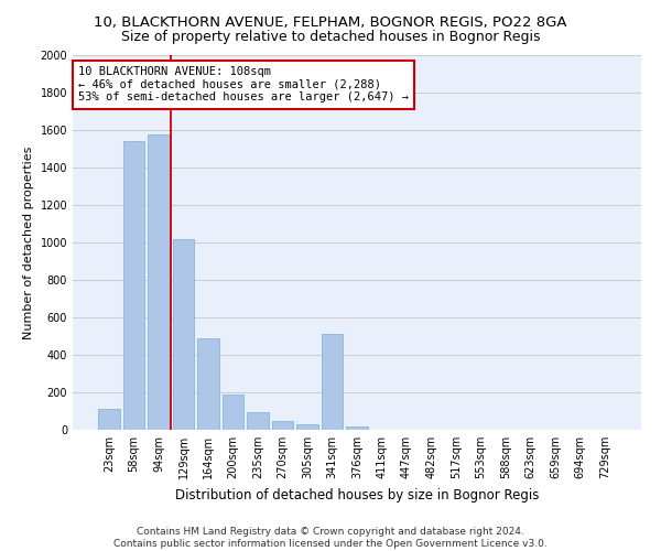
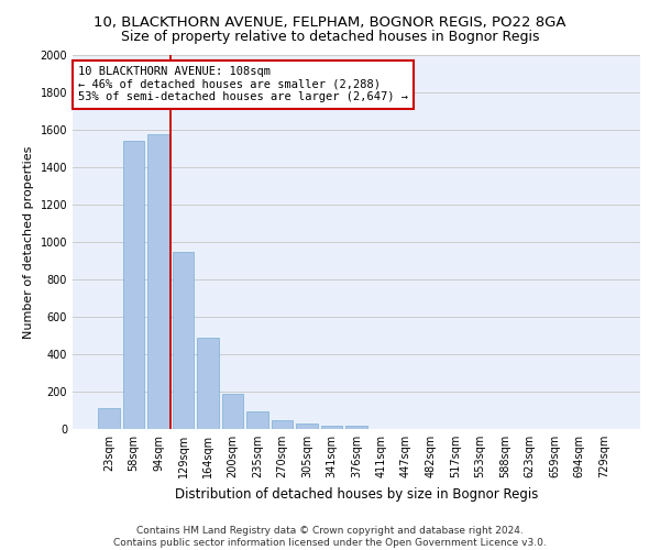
129sqm: 1020 -> 950
341sqm: 510 -> 20
